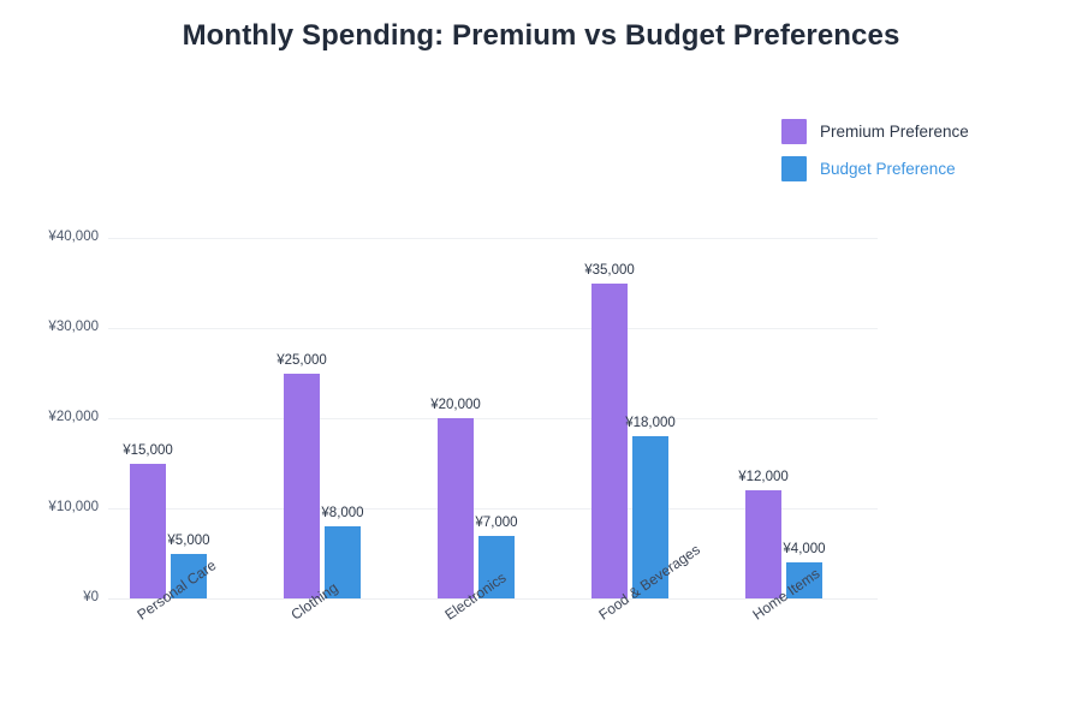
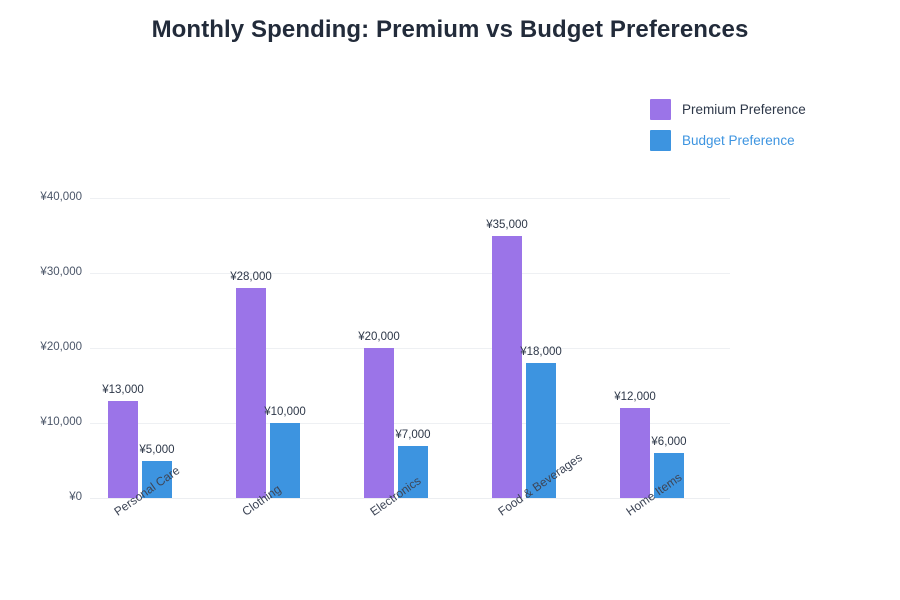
Premium Preference/Personal Care: ¥15,000 -> ¥13,000
Premium Preference/Clothing: ¥25,000 -> ¥28,000
Budget Preference/Clothing: ¥8,000 -> ¥10,000
Budget Preference/Home Items: ¥4,000 -> ¥6,000
